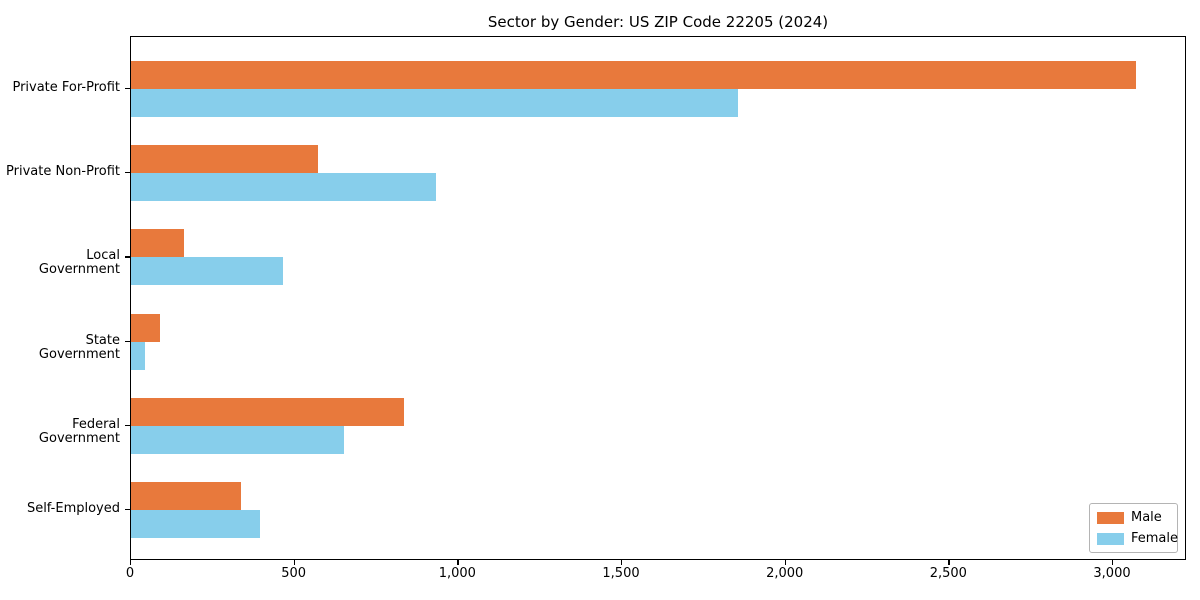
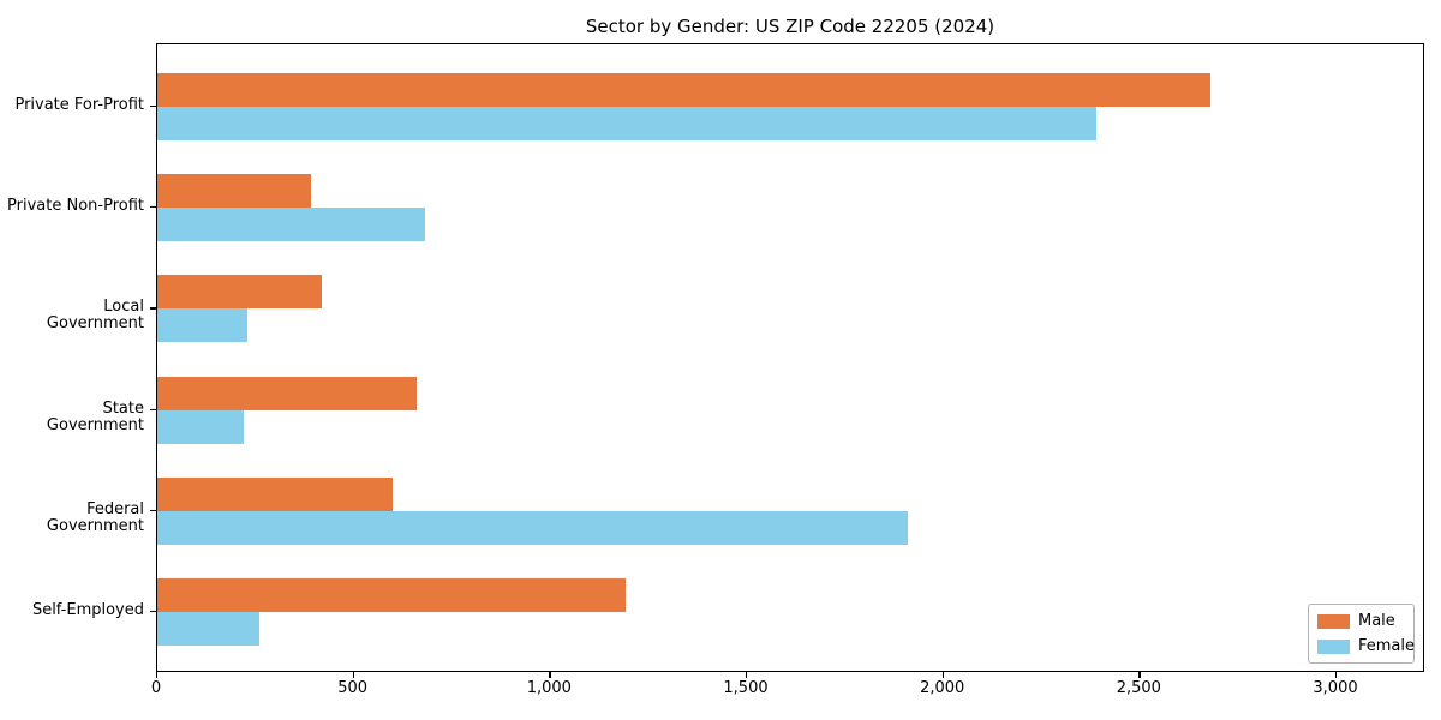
Male/Private For-Profit: 3070 -> 2680
Female/Private For-Profit: 1860 -> 2390
Male/Private Non-Profit: 570 -> 390
Female/Private Non-Profit: 930 -> 680
Male/Local Government: 160 -> 420
Female/Local Government: 460 -> 230
Male/State Government: 90 -> 660
Female/State Government: 40 -> 220
Male/Federal Government: 830 -> 600
Female/Federal Government: 650 -> 1910
Male/Self-Employed: 340 -> 1190
Female/Self-Employed: 400 -> 260
